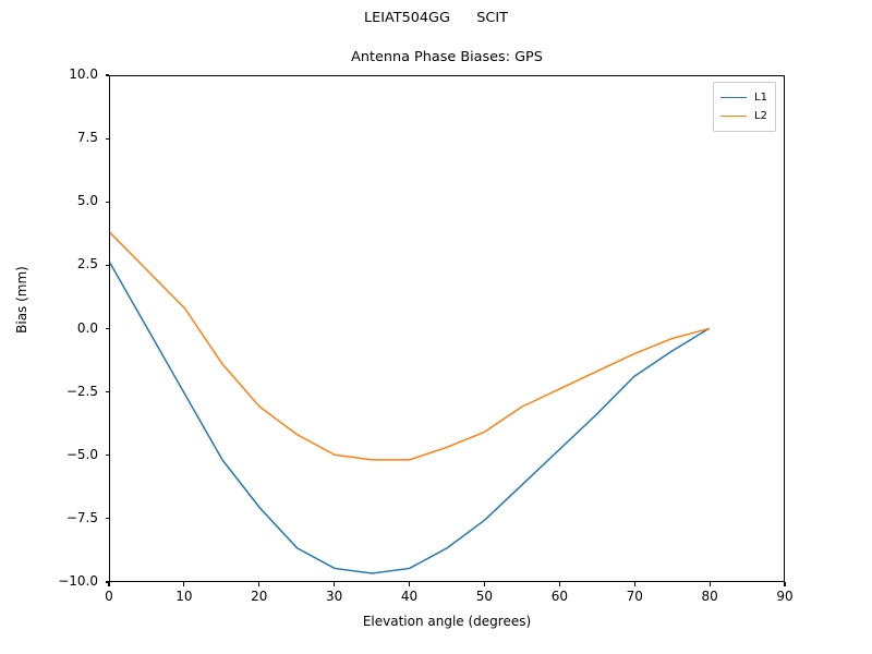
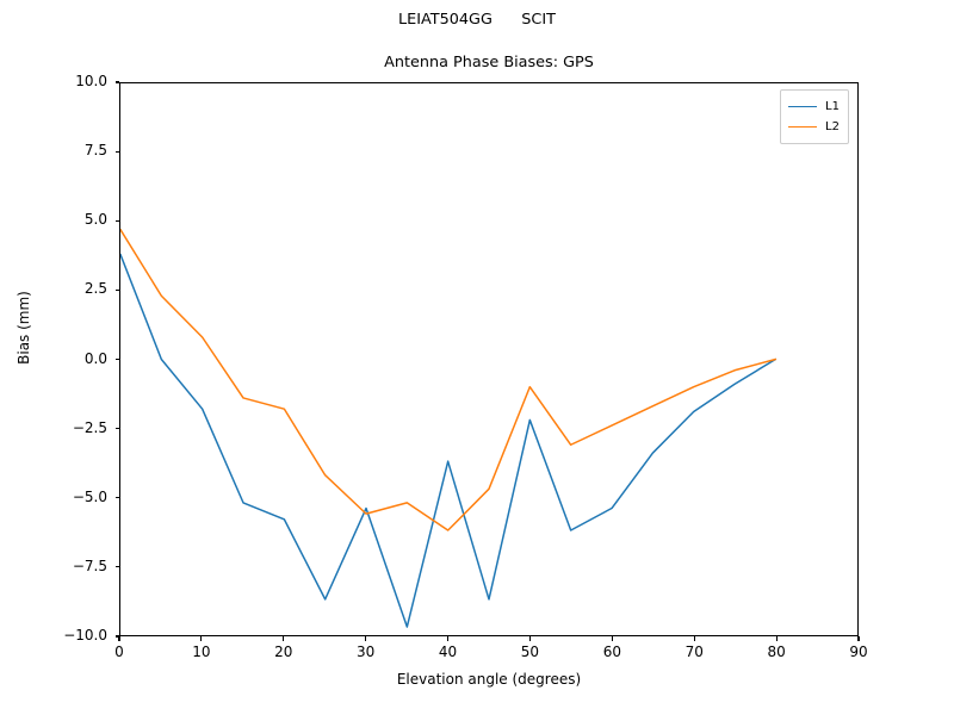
L1/0: 2.6 -> 3.8
L2/0: 3.8 -> 4.7
L1/10: -2.6 -> -1.8
L1/20: -7.1 -> -5.8
L2/20: -3.1 -> -1.8
L1/30: -9.5 -> -5.4
L2/30: -5.0 -> -5.6
L1/40: -9.5 -> -3.7
L2/40: -5.2 -> -6.2
L1/50: -7.6 -> -2.2
L2/50: -4.1 -> -1.0
L1/60: -4.8 -> -5.4
